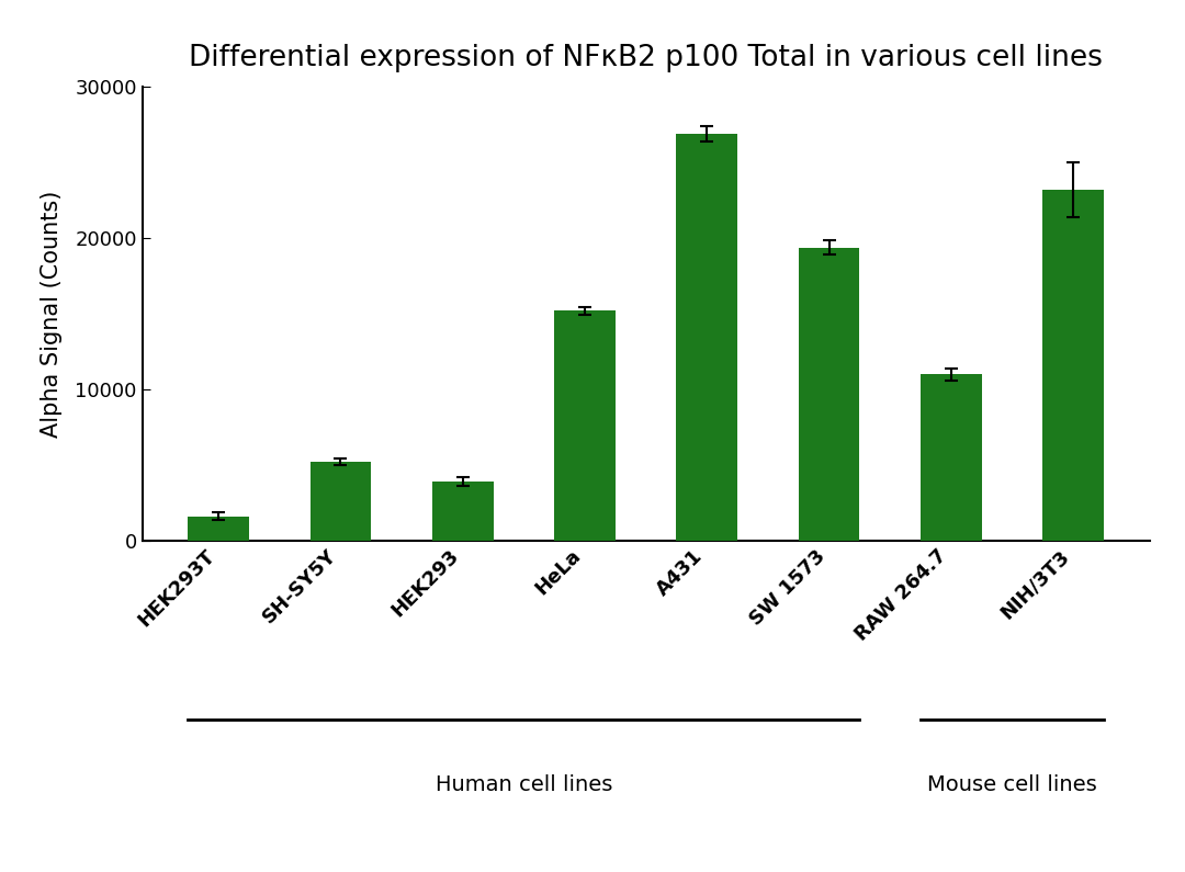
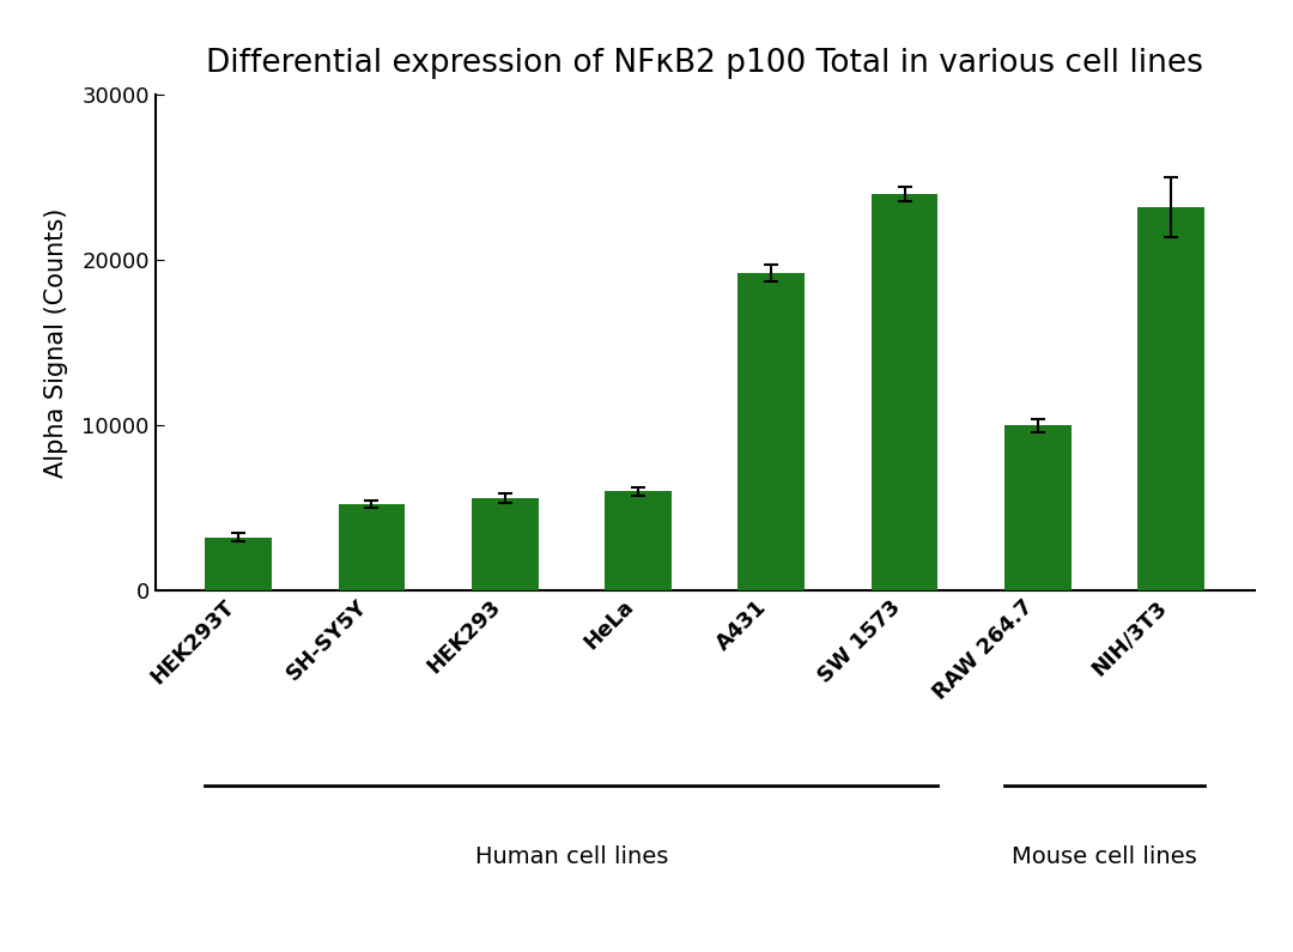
HEK293T: 1600 -> 3200
HEK293: 3900 -> 5600
HeLa: 15200 -> 6000
A431: 26900 -> 19200
SW 1573: 19400 -> 24000
RAW 264.7: 11000 -> 10000
